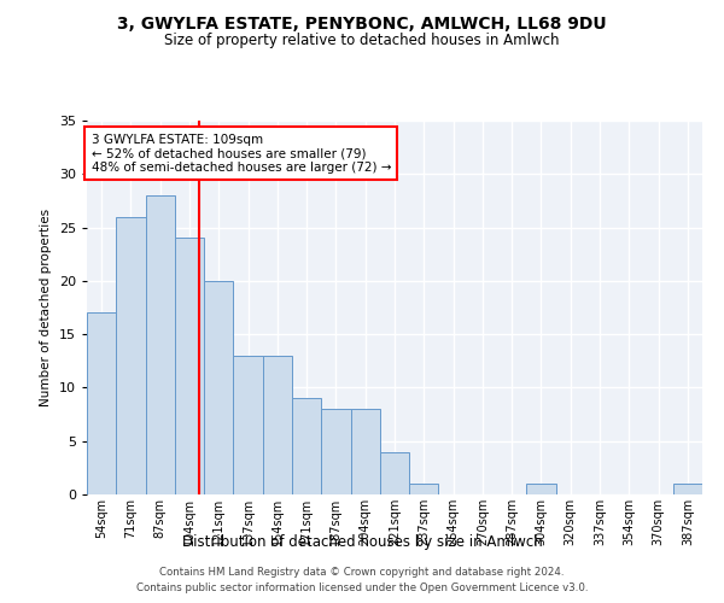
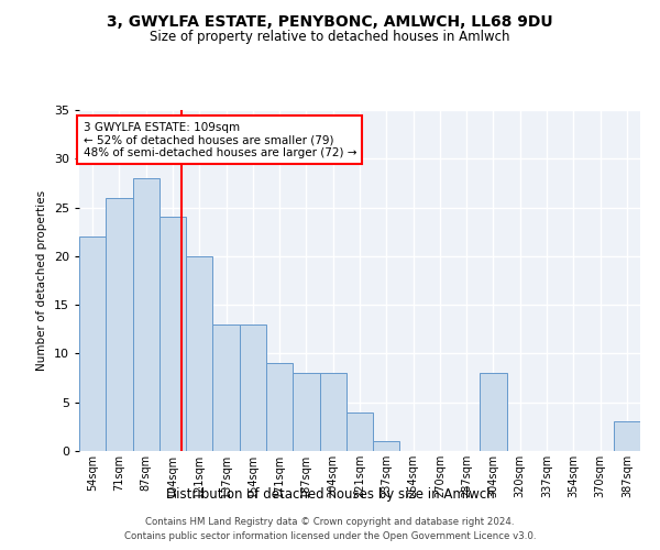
54sqm: 17 -> 22
304sqm: 1 -> 8
387sqm: 1 -> 3
